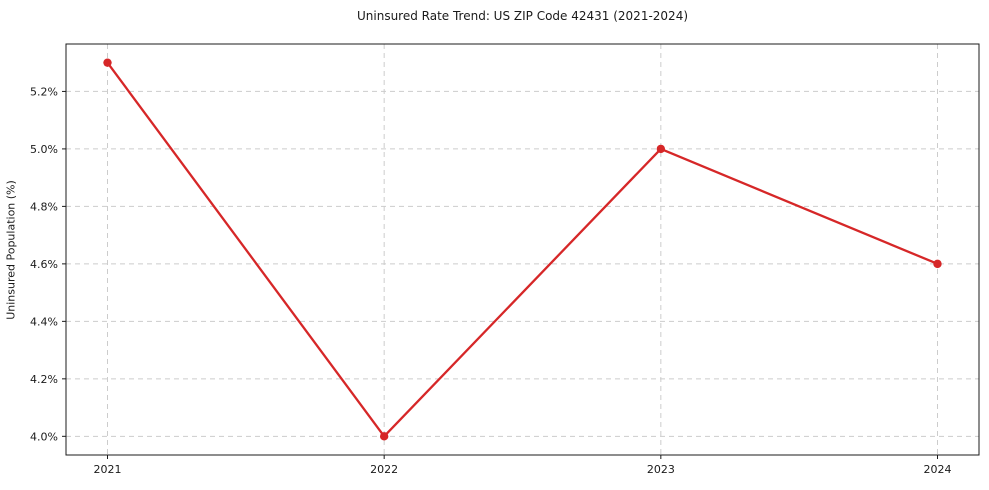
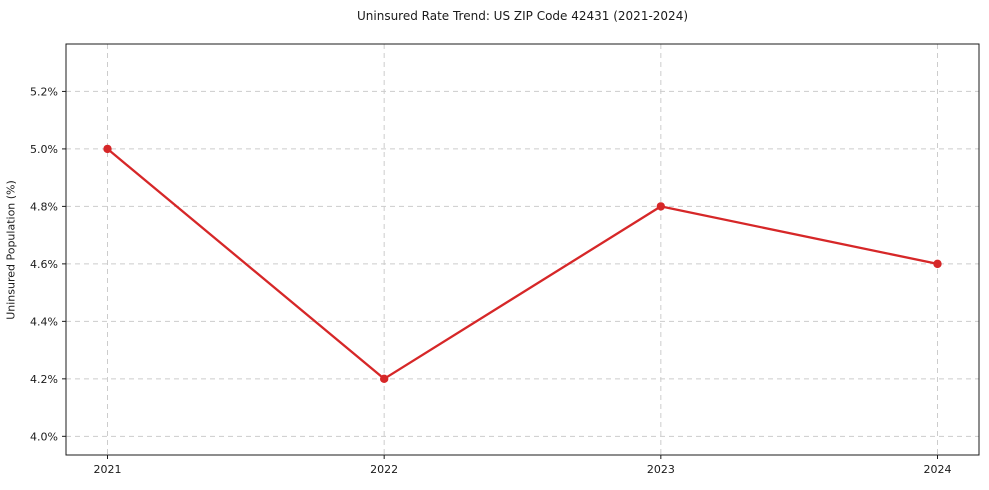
2021: 5.3% -> 5.0%
2022: 4.0% -> 4.2%
2023: 5.0% -> 4.8%
